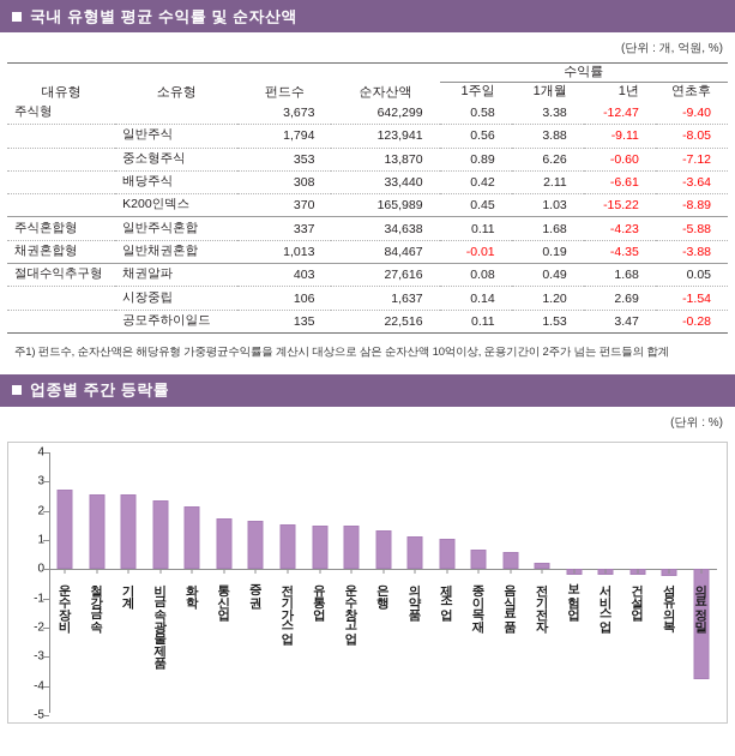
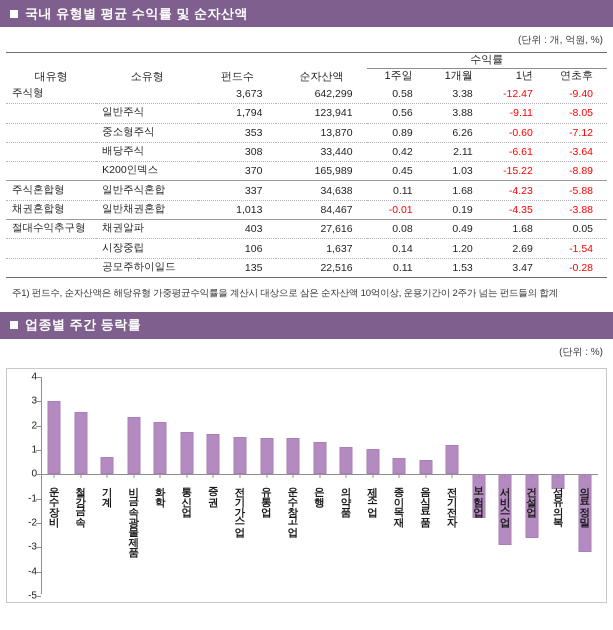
운수장비: 2.7 -> 3.0
기계: 2.6 -> 0.7
전기전자: 0.2 -> 1.2
보험업: -0.2 -> -1.8
서비스업: -0.2 -> -2.9
건설업: -0.2 -> -2.6
섬유의복: -0.2 -> -0.6
의료정밀: -3.8 -> -3.2
